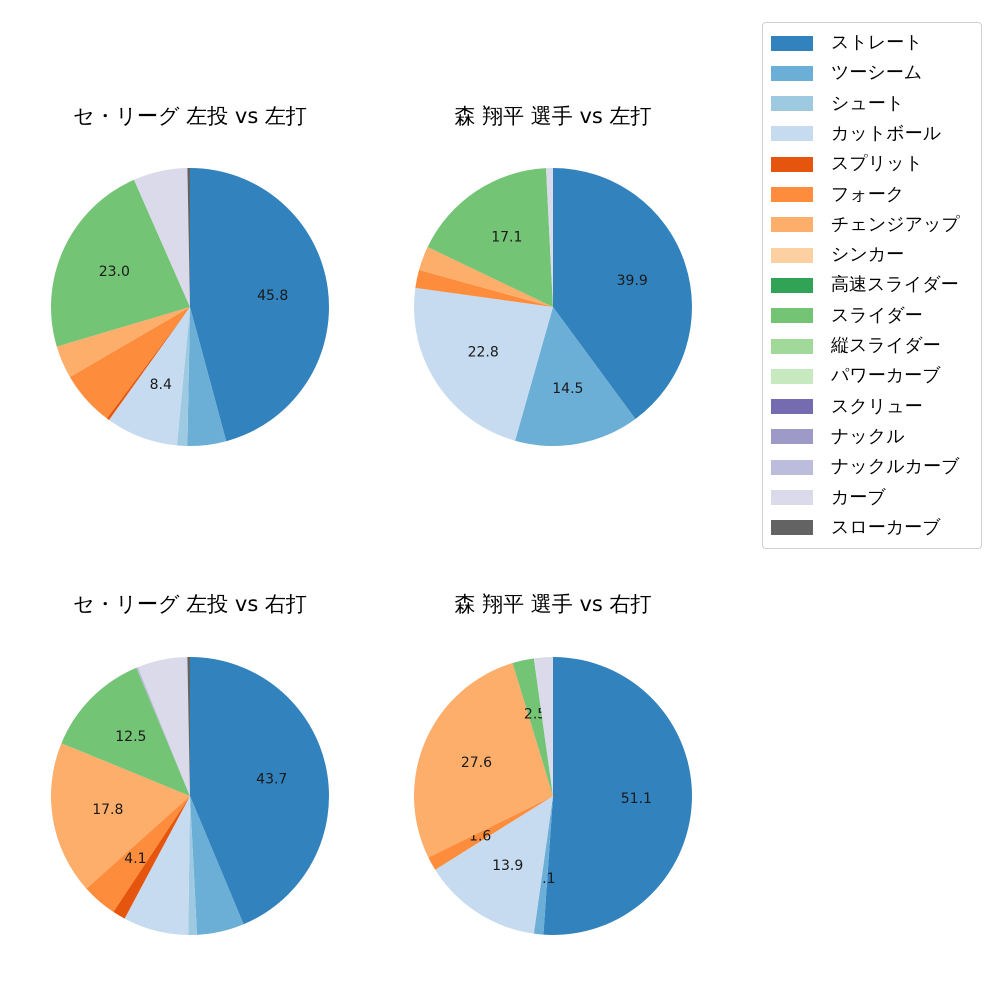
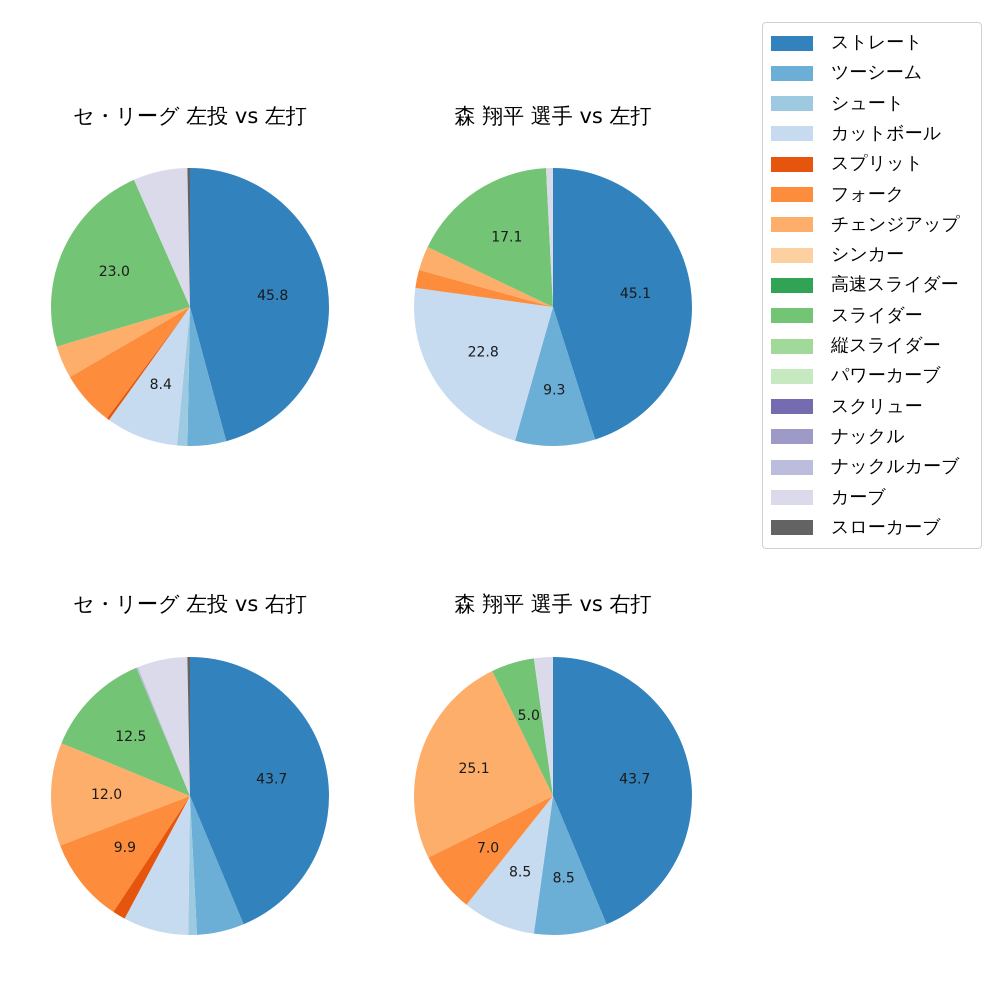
森 翔平 選手 vs 左打/ストレート: 39.9 -> 45.1
森 翔平 選手 vs 左打/ツーシーム: 14.5 -> 9.3
セ・リーグ 左投 vs 右打/フォーク: 4.1 -> 9.9
セ・リーグ 左投 vs 右打/チェンジアップ: 17.8 -> 12.0
森 翔平 選手 vs 右打/ストレート: 51.1 -> 43.7
森 翔平 選手 vs 右打/ツーシーム: 1.1 -> 8.5
森 翔平 選手 vs 右打/カットボール: 13.9 -> 8.5
森 翔平 選手 vs 右打/フォーク: 1.6 -> 7.0
森 翔平 選手 vs 右打/チェンジアップ: 27.6 -> 25.1
森 翔平 選手 vs 右打/スライダー: 2.5 -> 5.0
